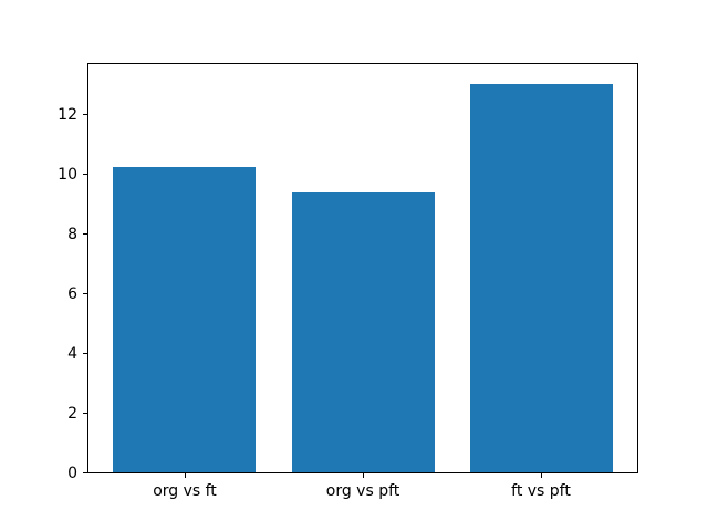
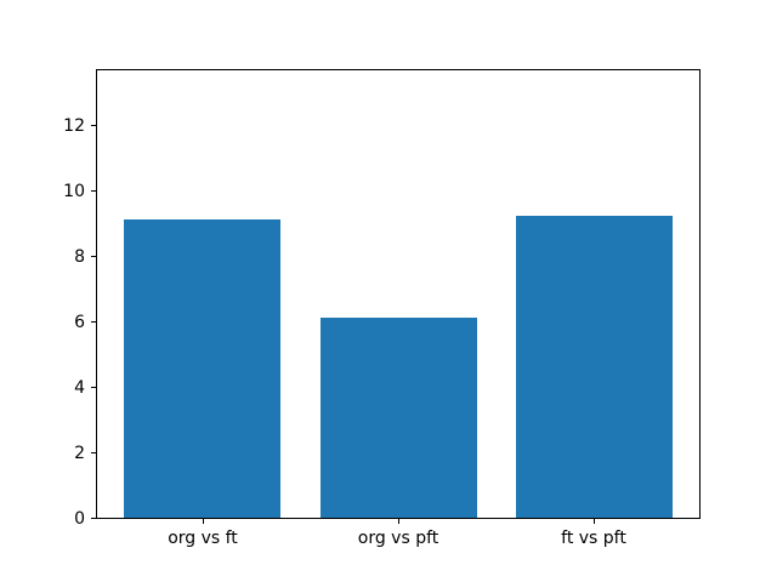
org vs ft: 10.2 -> 9.1
org vs pft: 9.3 -> 6.1
ft vs pft: 13.0 -> 9.2
